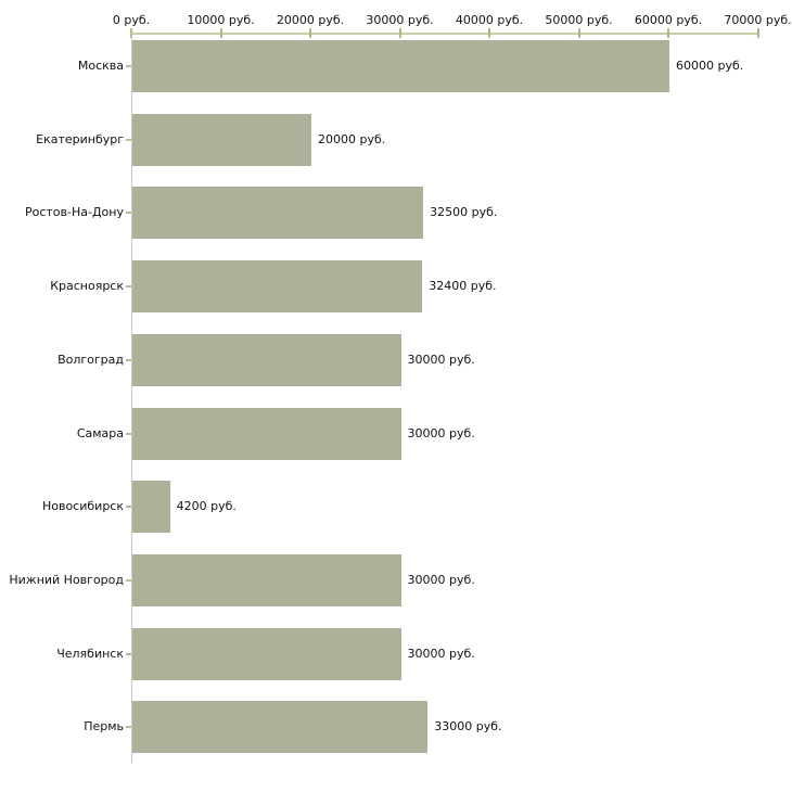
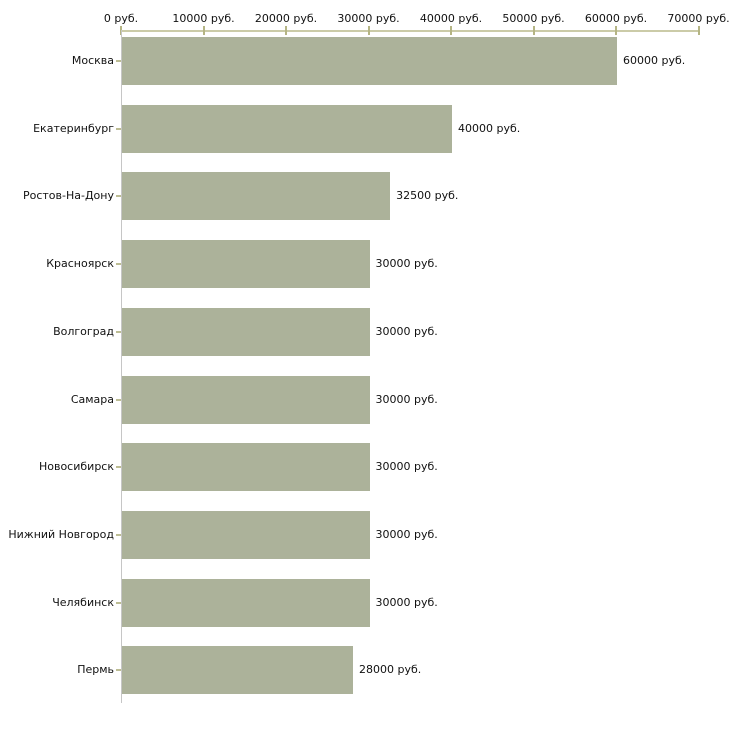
Екатеринбург: 20000 -> 40000
Красноярск: 32400 -> 30000
Новосибирск: 4200 -> 30000
Пермь: 33000 -> 28000
